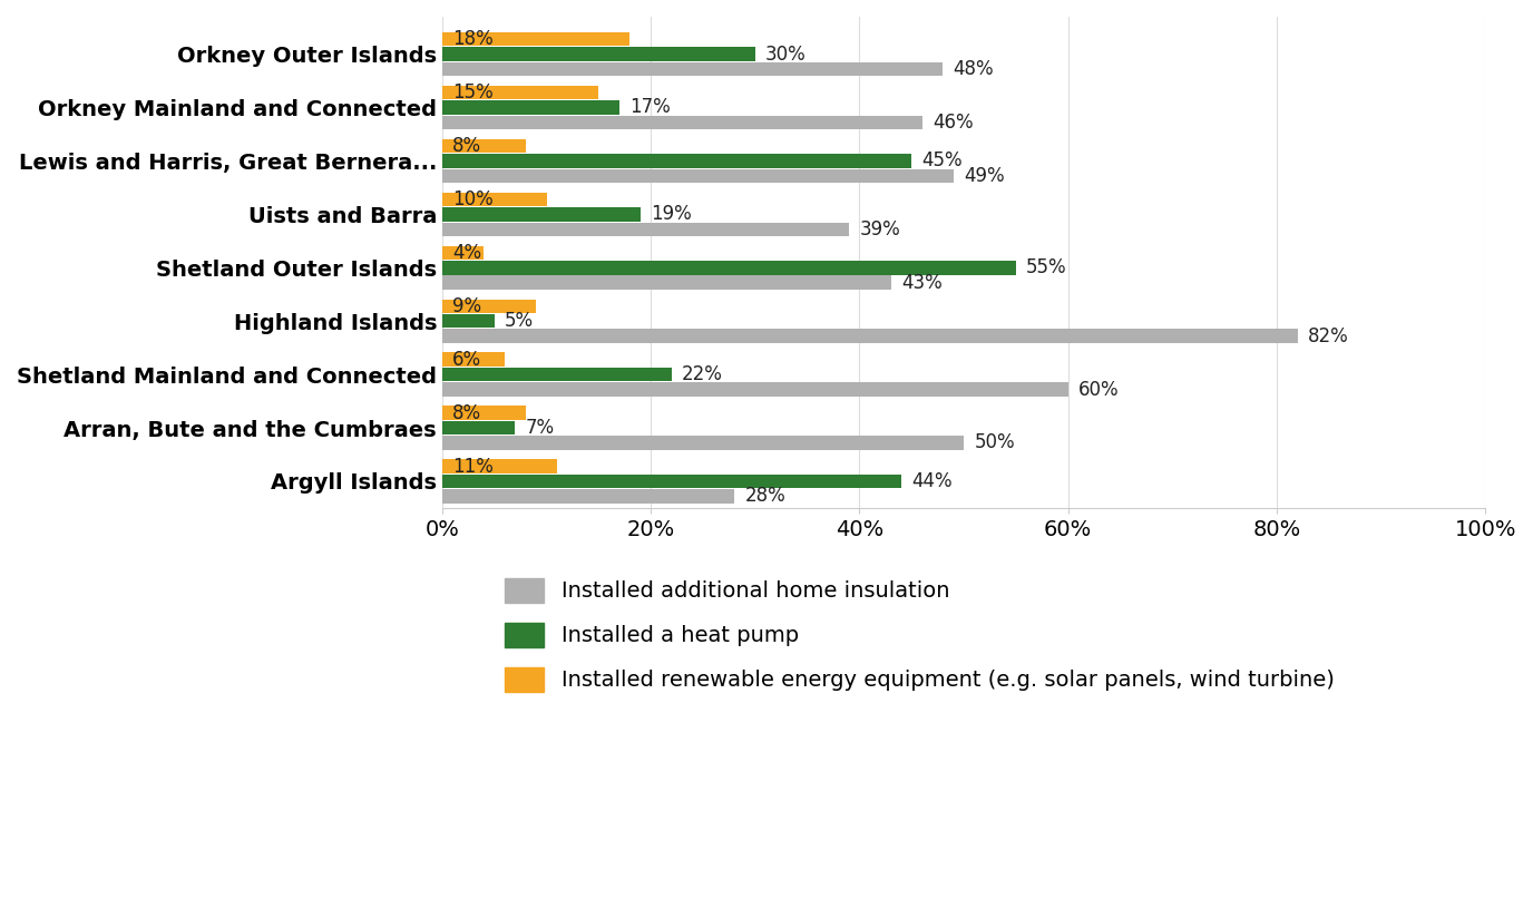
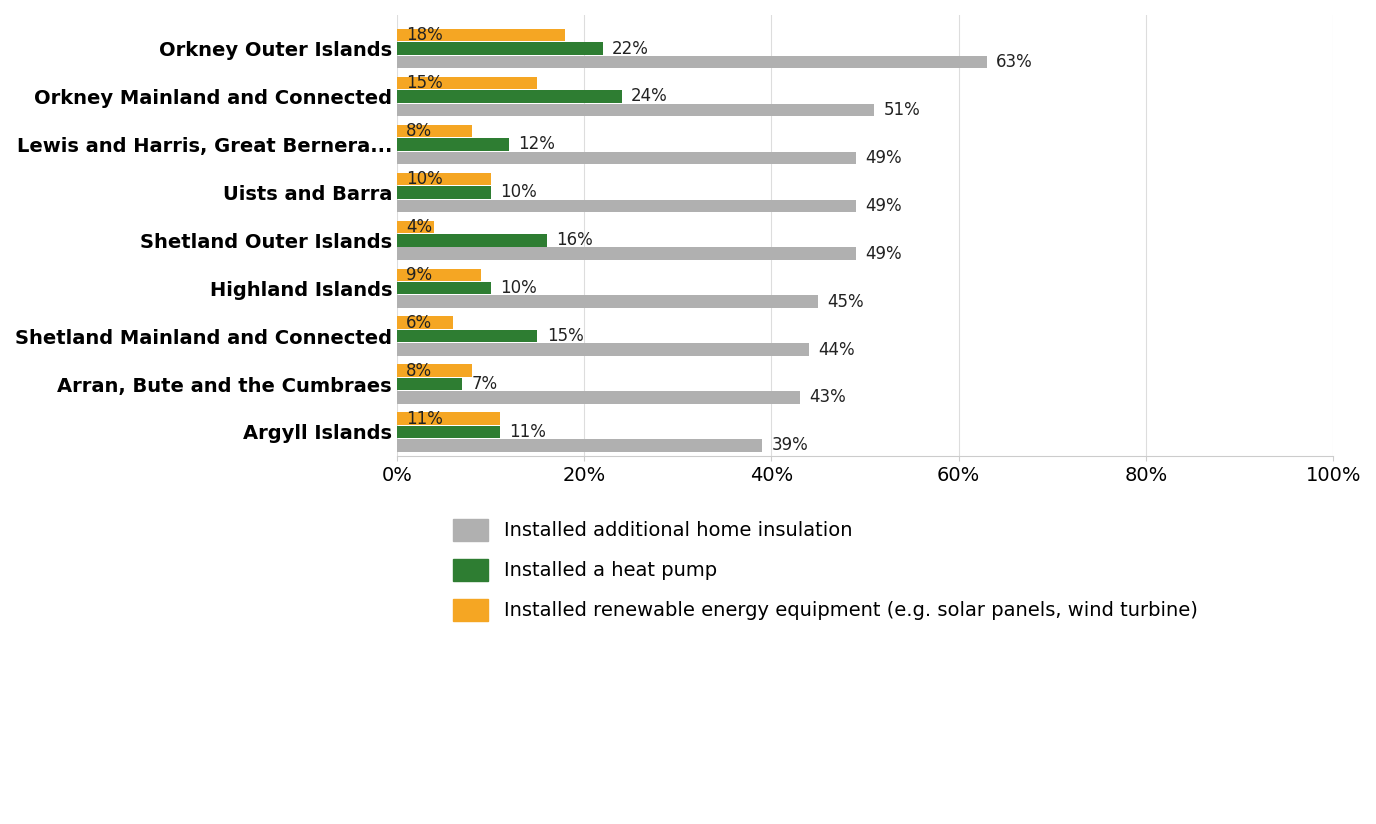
Installed a heat pump/Orkney Outer Islands: 30% -> 22%
Installed additional home insulation/Orkney Outer Islands: 48% -> 63%
Installed a heat pump/Orkney Mainland and Connected: 17% -> 24%
Installed additional home insulation/Orkney Mainland and Connected: 46% -> 51%
Installed a heat pump/Lewis and Harris, Great Bernera...: 45% -> 12%
Installed a heat pump/Uists and Barra: 19% -> 10%
Installed additional home insulation/Uists and Barra: 39% -> 49%
Installed a heat pump/Shetland Outer Islands: 55% -> 16%
Installed additional home insulation/Shetland Outer Islands: 43% -> 49%
Installed a heat pump/Highland Islands: 5% -> 10%
Installed additional home insulation/Highland Islands: 82% -> 45%
Installed a heat pump/Shetland Mainland and Connected: 22% -> 15%
Installed additional home insulation/Shetland Mainland and Connected: 60% -> 44%
Installed additional home insulation/Arran, Bute and the Cumbraes: 50% -> 43%
Installed a heat pump/Argyll Islands: 44% -> 11%
Installed additional home insulation/Argyll Islands: 28% -> 39%
